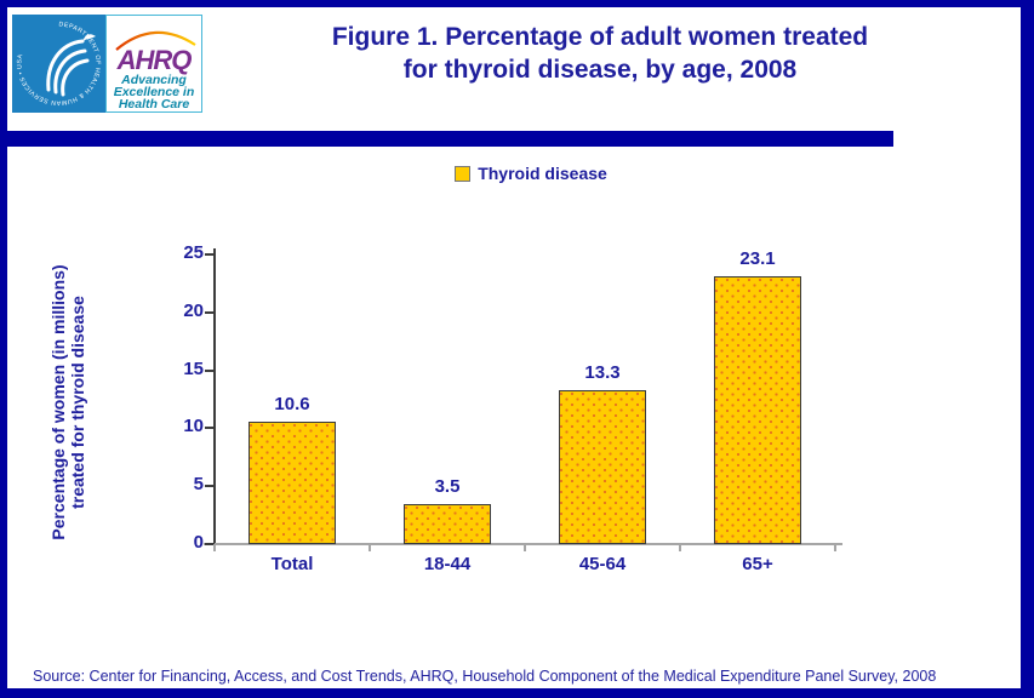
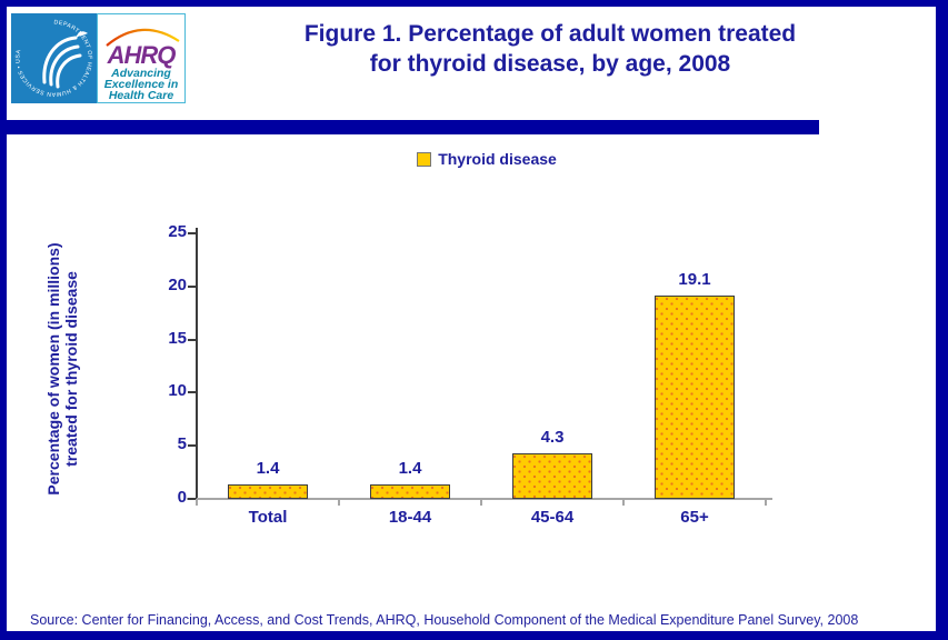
Total: 10.6 -> 1.4
18-44: 3.5 -> 1.4
45-64: 13.3 -> 4.3
65+: 23.1 -> 19.1
